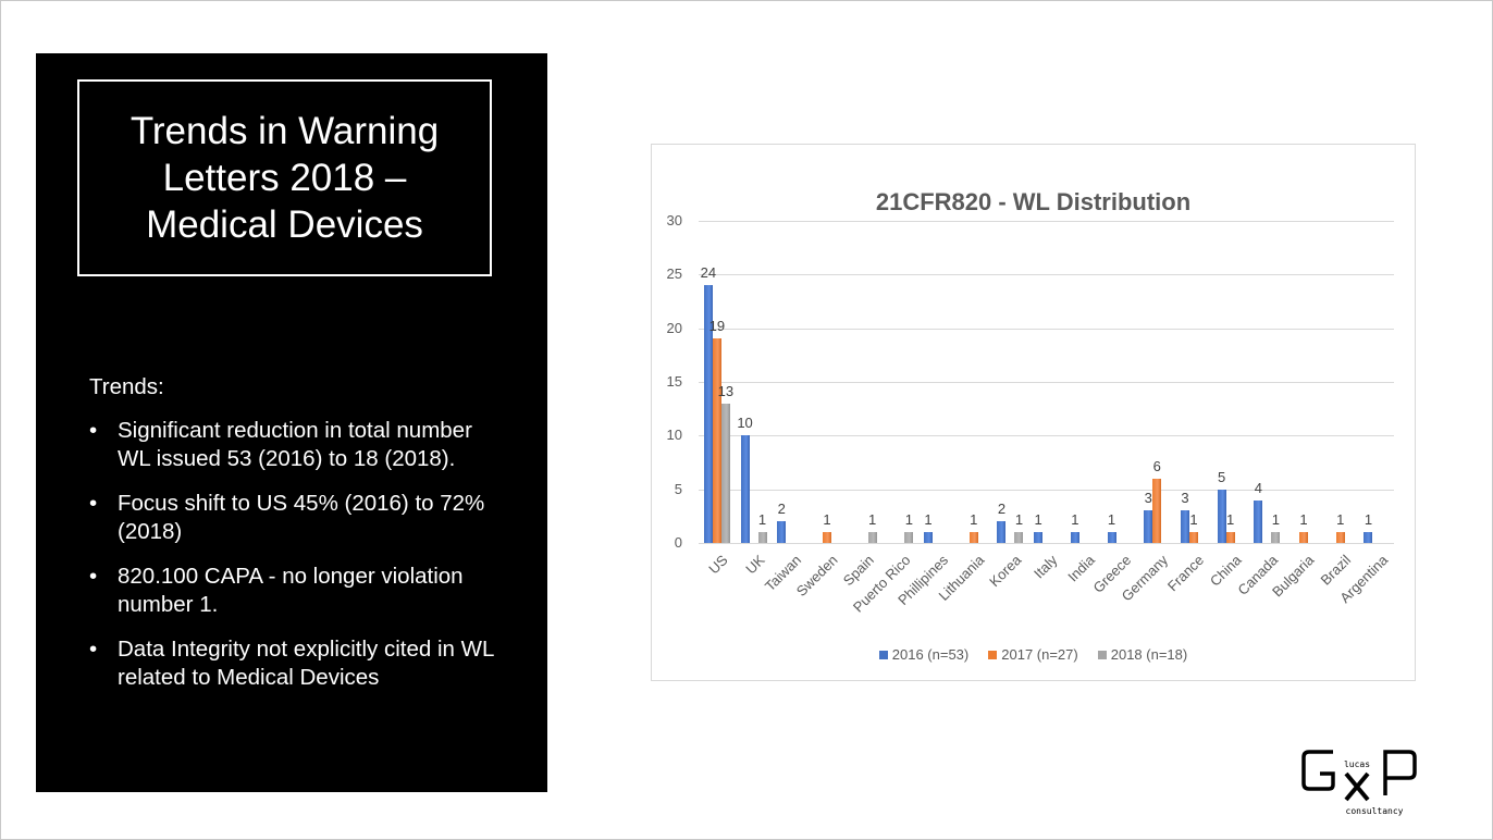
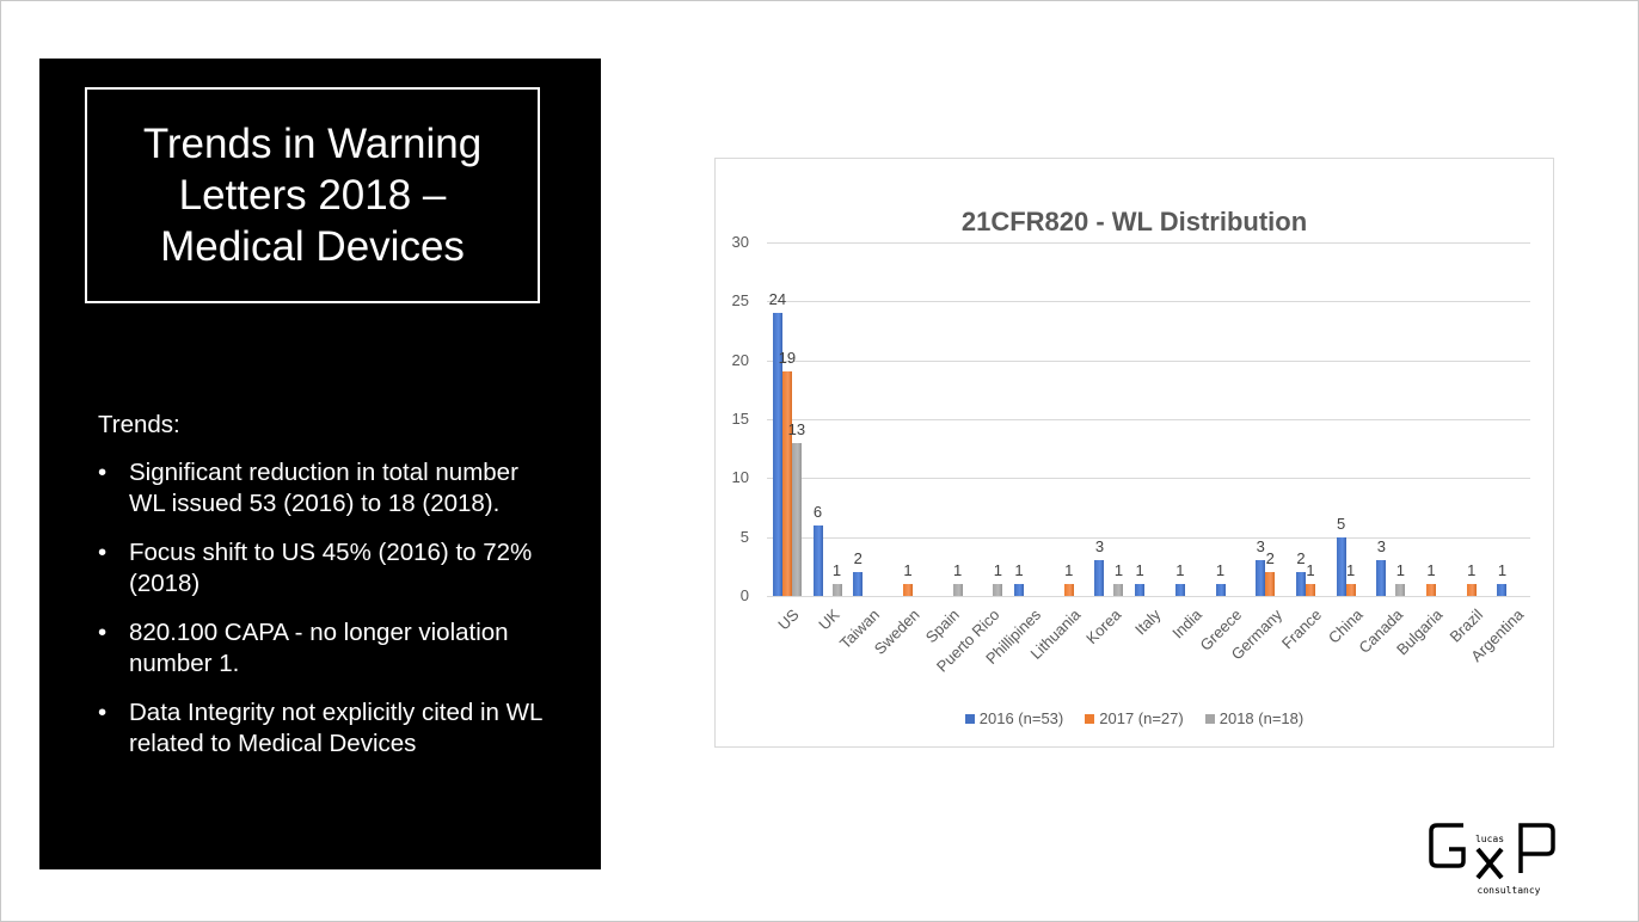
2016 (n=53)/UK: 10 -> 6
2016 (n=53)/Korea: 2 -> 3
2017 (n=27)/Germany: 6 -> 2
2016 (n=53)/France: 3 -> 2
2016 (n=53)/Canada: 4 -> 3
